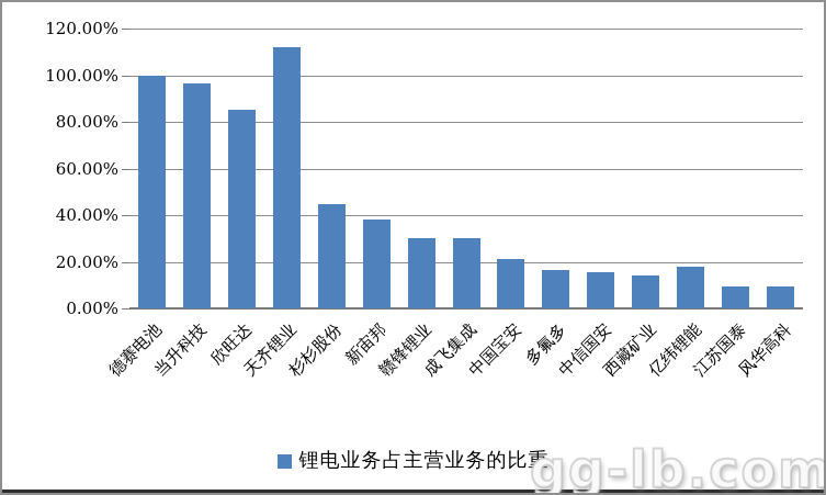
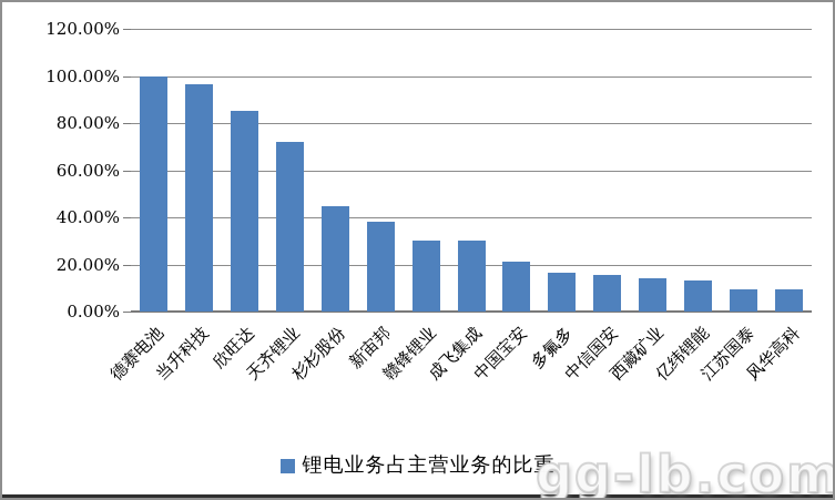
天齐锂业: 112% -> 72%
亿纬锂能: 18% -> 13%
